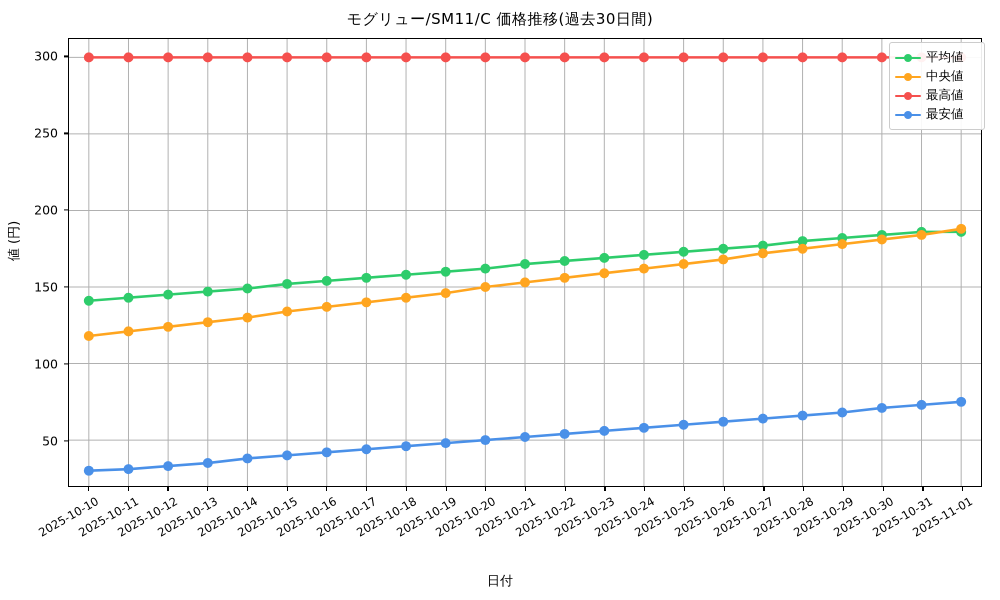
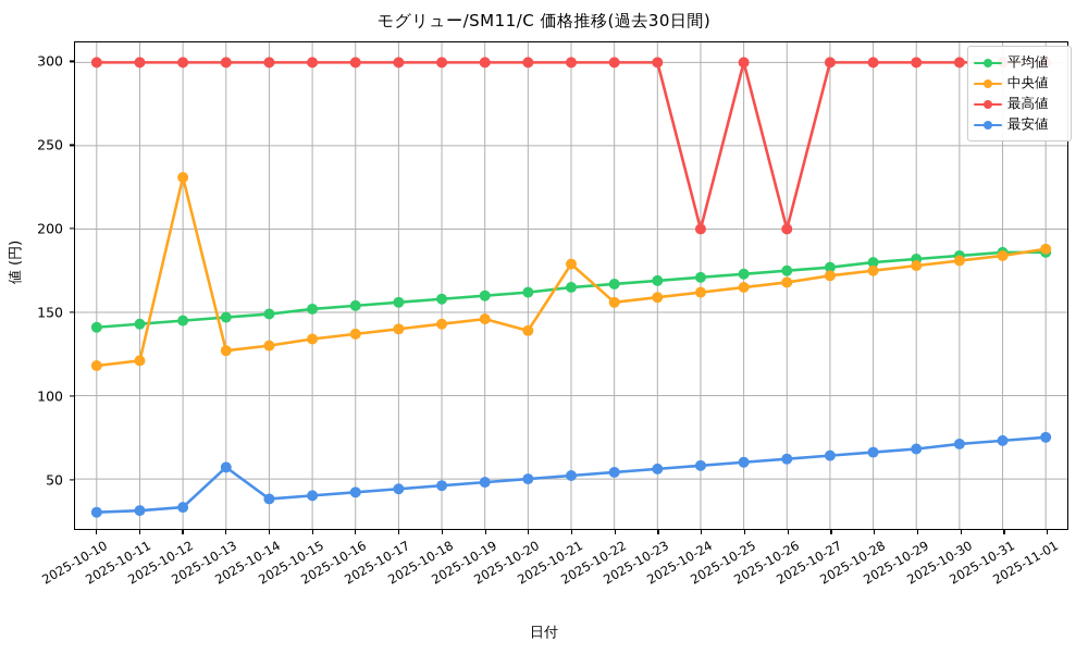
中央値/2025-10-12: 124 -> 231
最安値/2025-10-13: 35 -> 57
中央値/2025-10-20: 150 -> 139
中央値/2025-10-21: 153 -> 179
最高値/2025-10-24: 300 -> 200
最高値/2025-10-26: 300 -> 200
